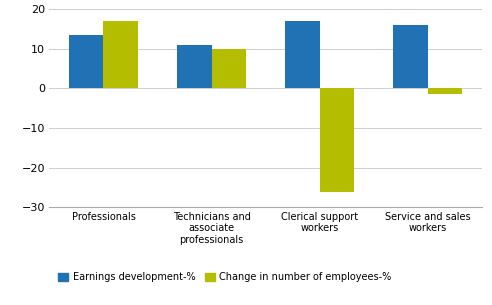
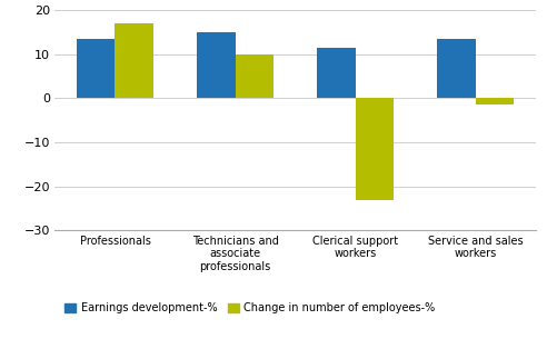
Earnings development-%/Technicians and associate professionals: 11.0 -> 15.0
Earnings development-%/Clerical support workers: 17.0 -> 11.5
Change in number of employees-%/Clerical support workers: -26.0 -> -23.0
Earnings development-%/Service and sales workers: 16.0 -> 13.5
